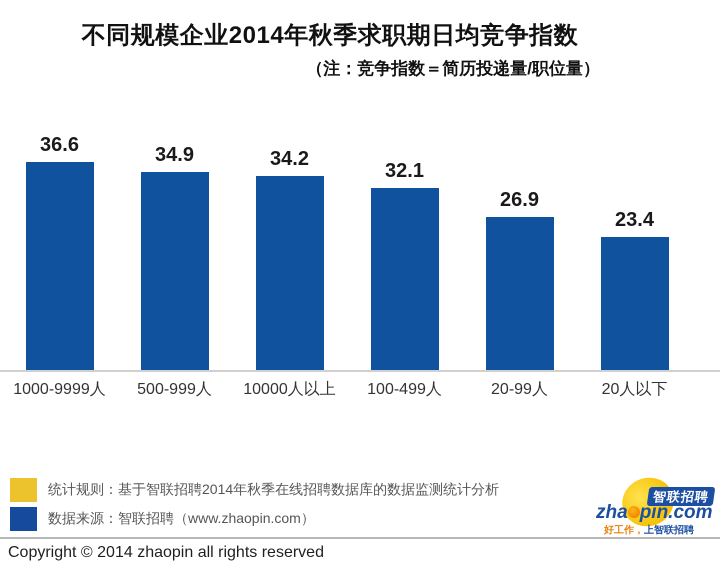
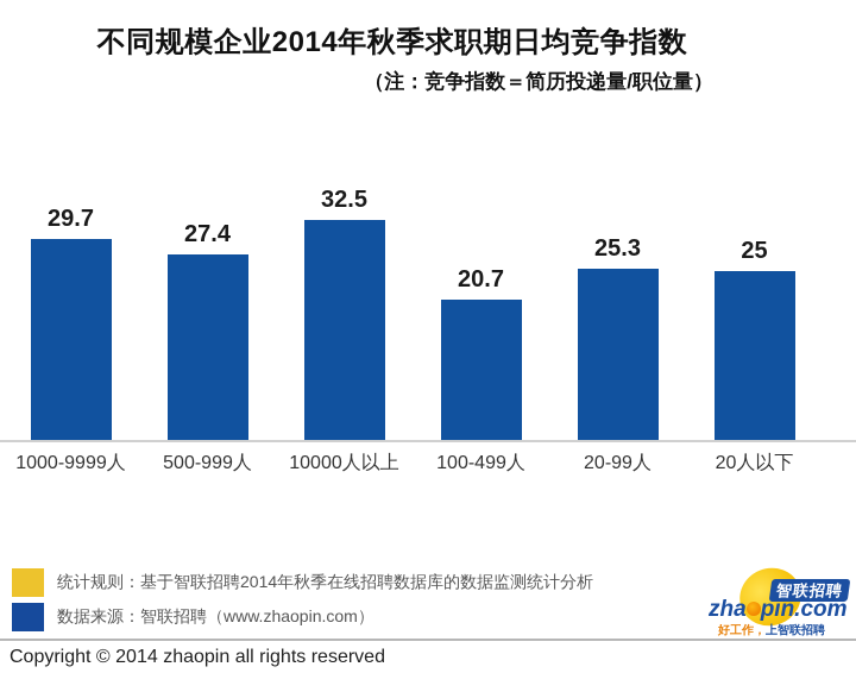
1000-9999人: 36.6 -> 29.7
500-999人: 34.9 -> 27.4
10000人以上: 34.2 -> 32.5
100-499人: 32.1 -> 20.7
20-99人: 26.9 -> 25.3
20人以下: 23.4 -> 25
